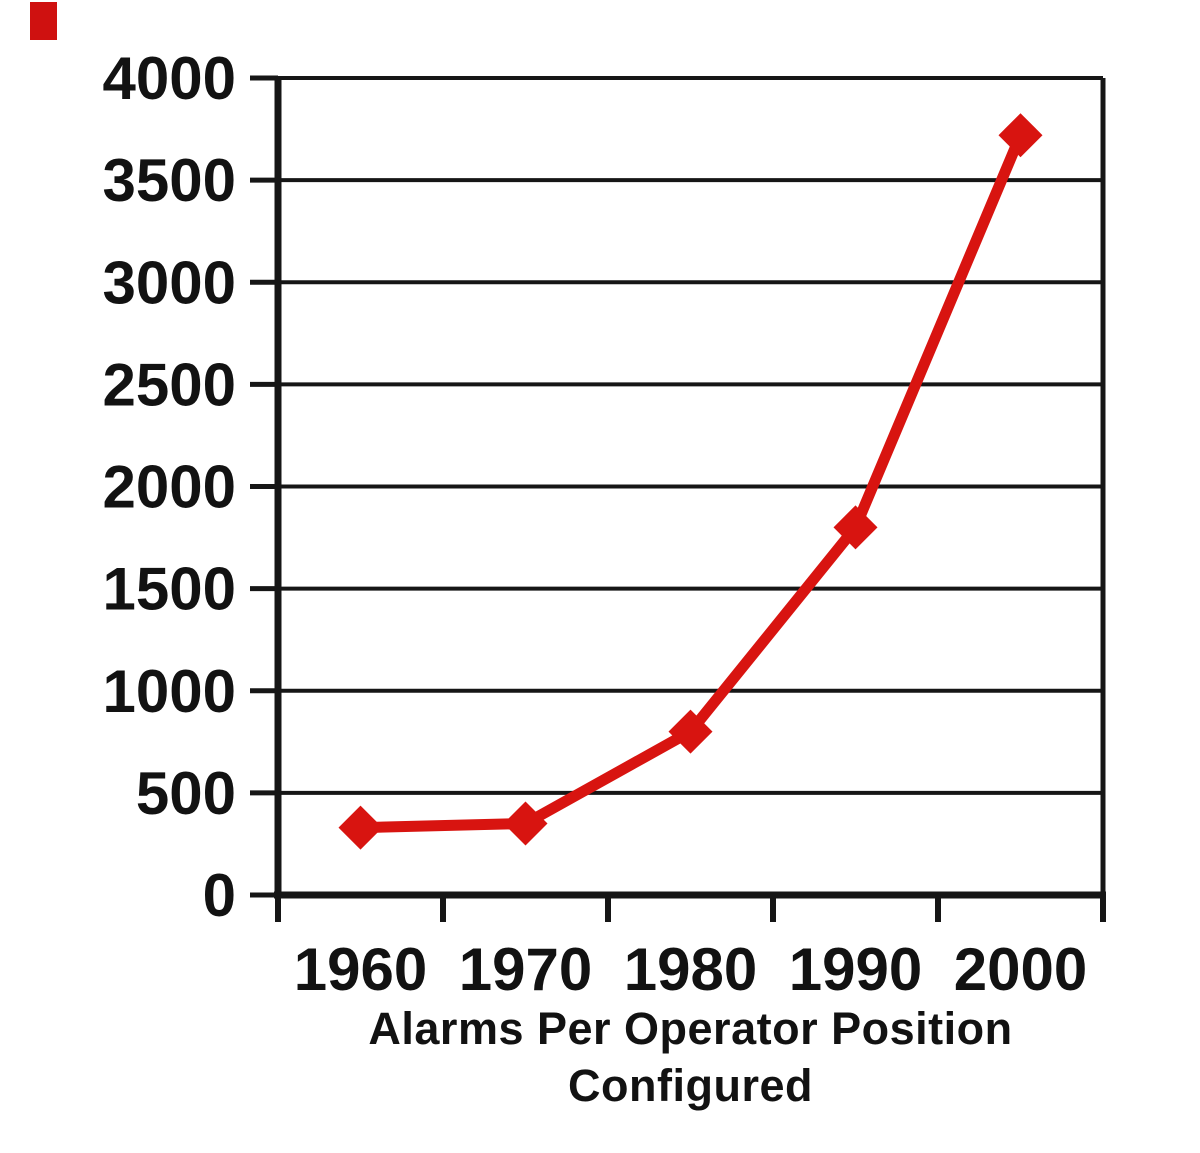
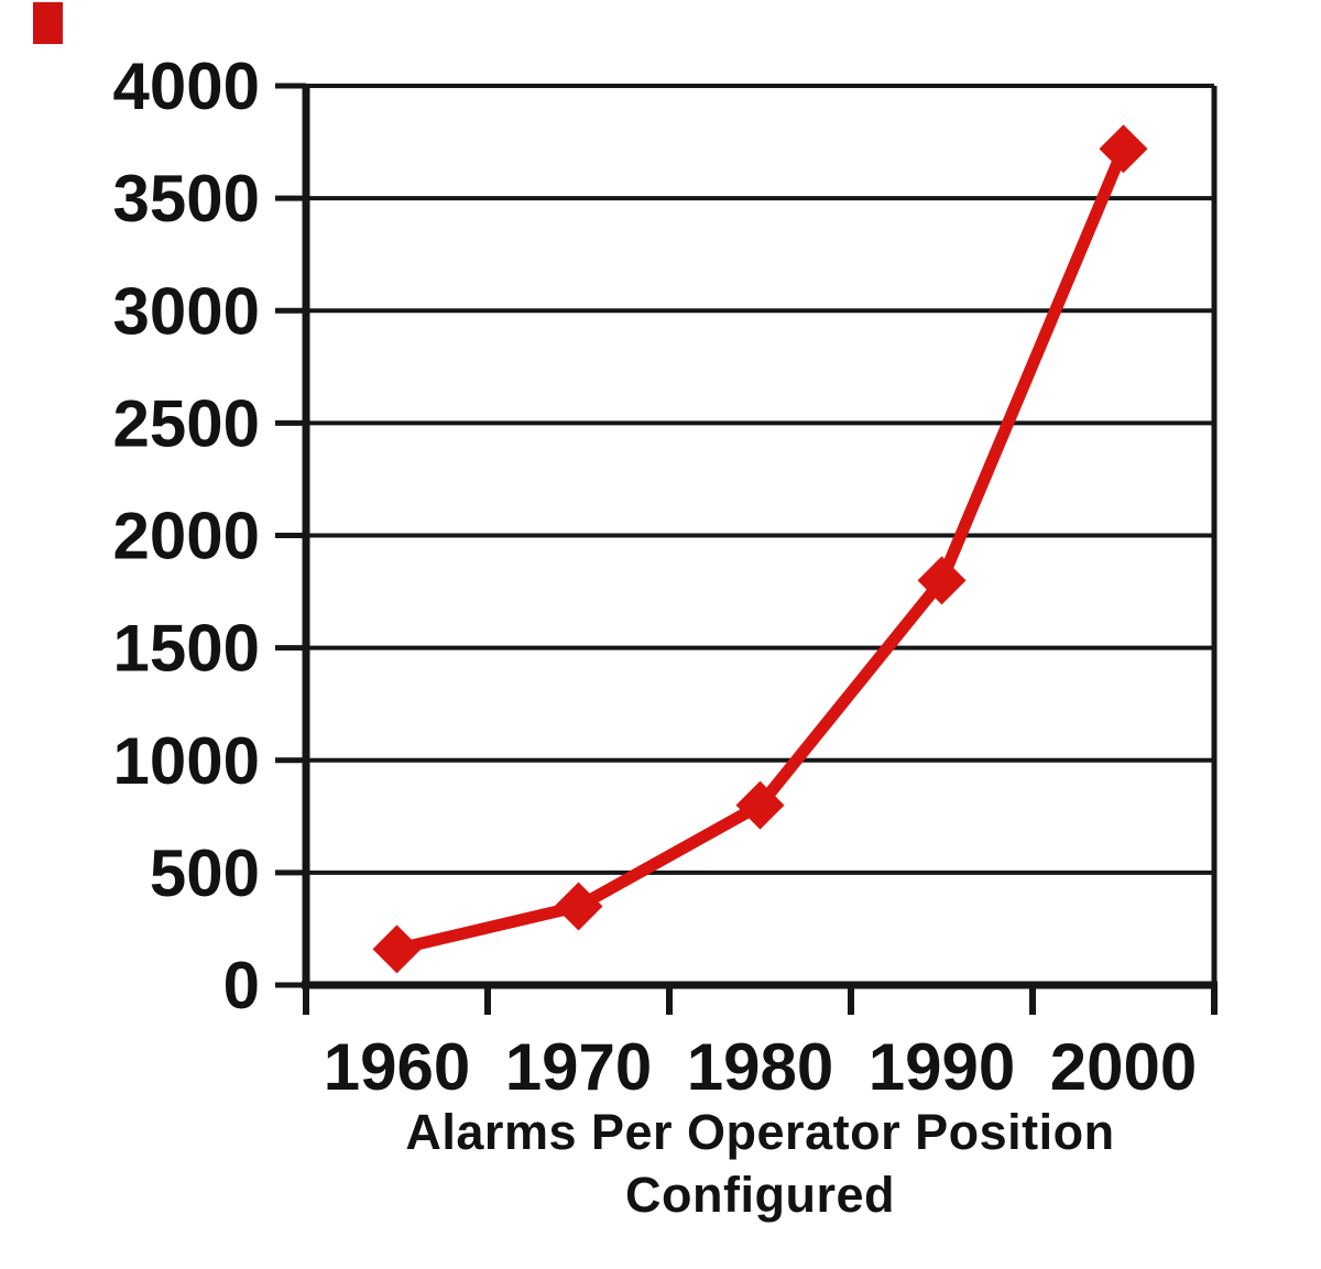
1960: 330 -> 160
